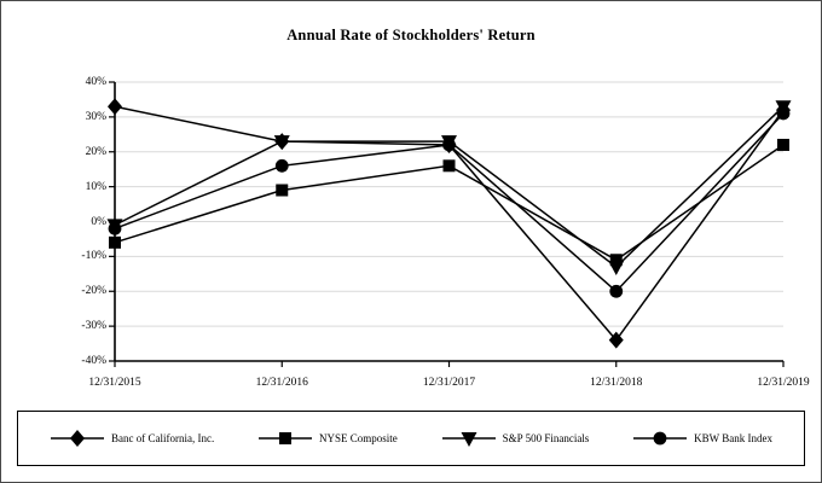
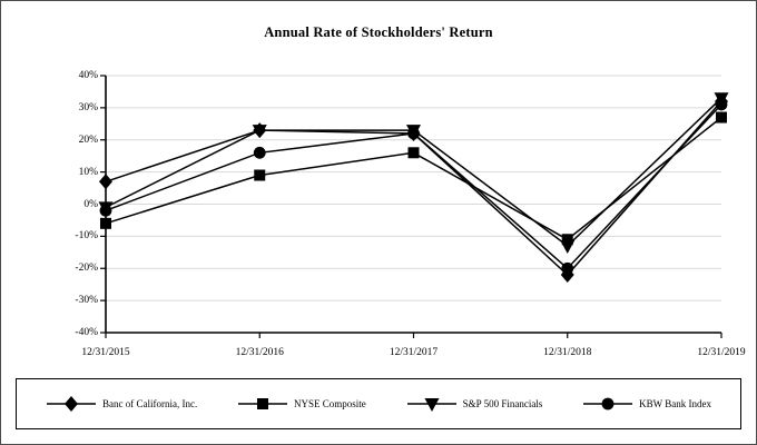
Banc of California, Inc./12/31/2015: 33% -> 7%
Banc of California, Inc./12/31/2018: -34% -> -22%
NYSE Composite/12/31/2019: 22% -> 27%
